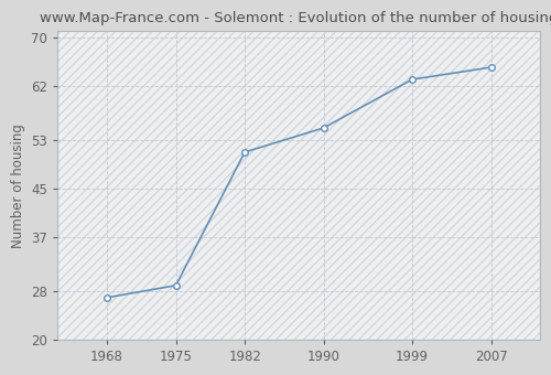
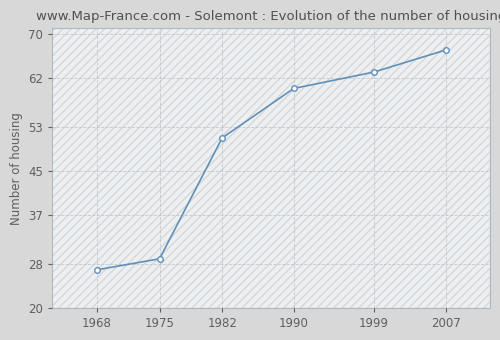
1990: 55 -> 60
2007: 65 -> 67
